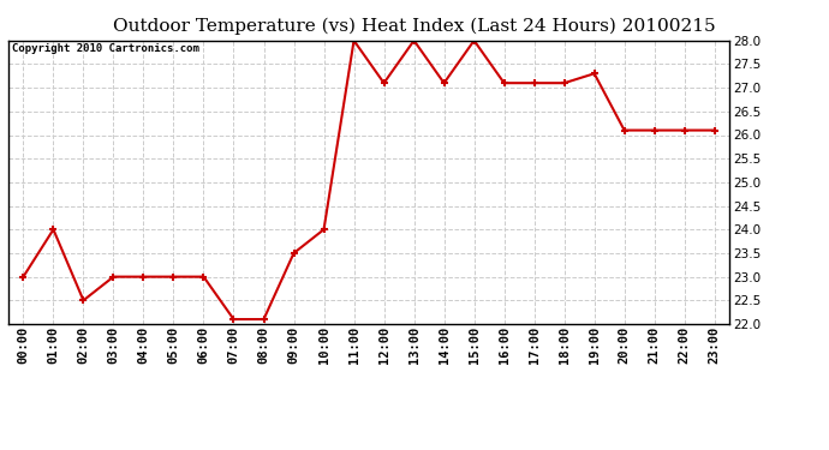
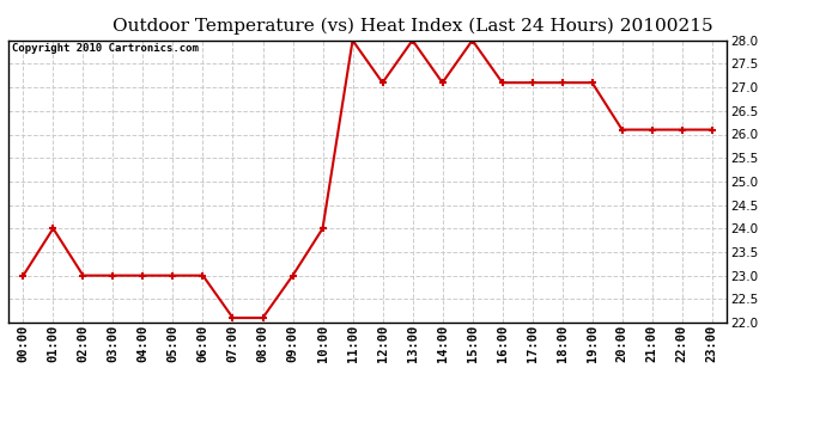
02:00: 22.5 -> 23.0
09:00: 23.5 -> 23.0
19:00: 27.3 -> 27.1
